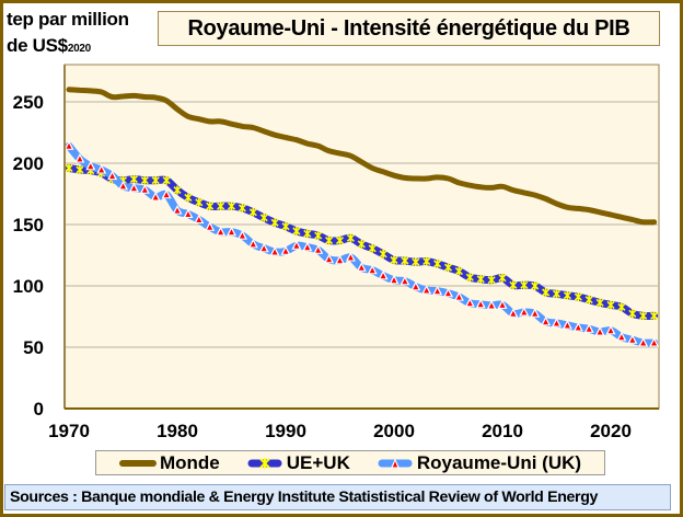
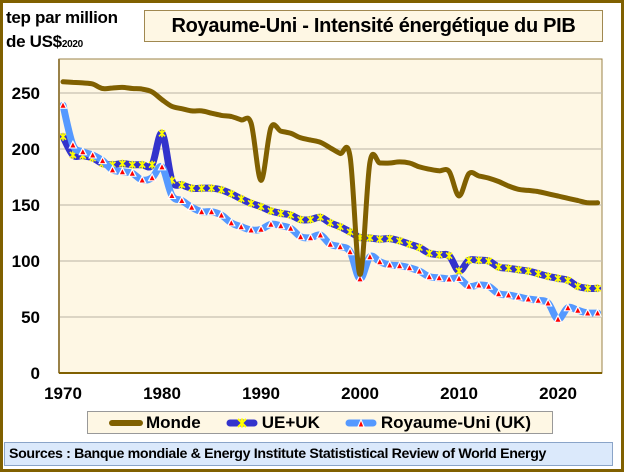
UE+UK/1970: 196 -> 211
Royaume-Uni (UK)/1970: 214 -> 239
UE+UK/1980: 178 -> 214
Royaume-Uni (UK)/1980: 162 -> 184
Monde/1990: 221 -> 172
Monde/2000: 190 -> 88
Royaume-Uni (UK)/2000: 105 -> 84
Monde/2010: 181 -> 158
UE+UK/2010: 106 -> 91
Royaume-Uni (UK)/2020: 64 -> 48
